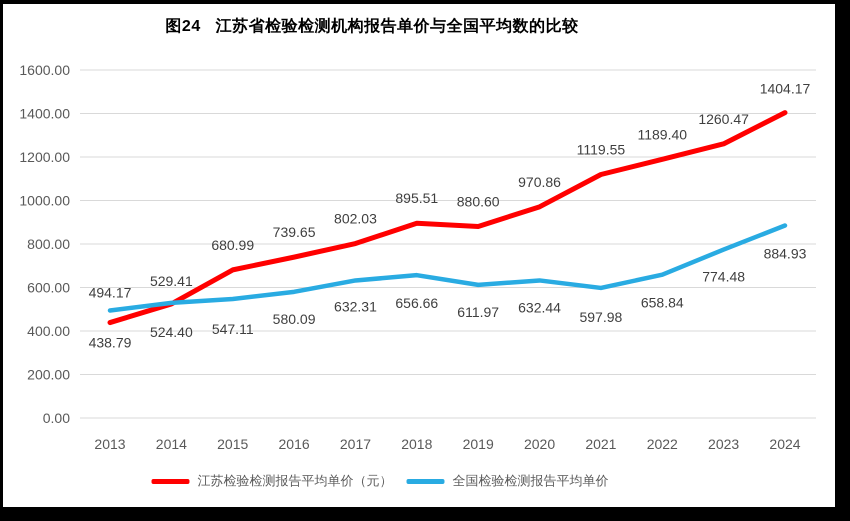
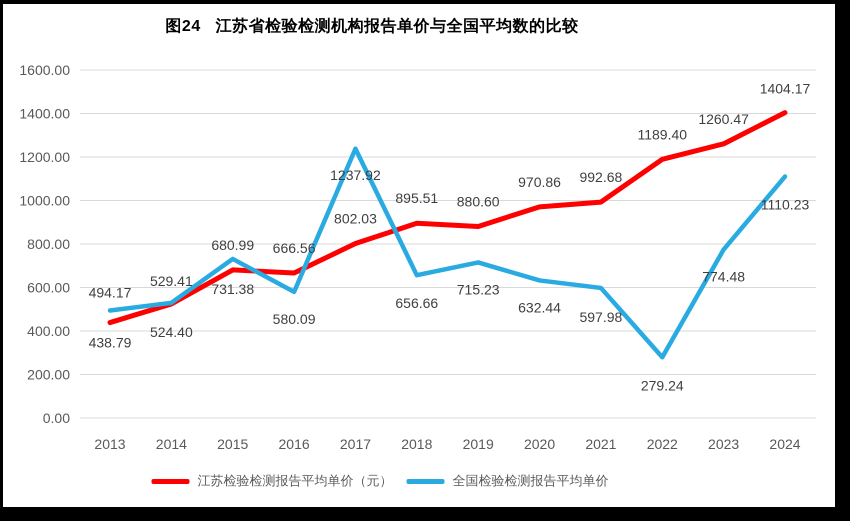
全国检验检测报告平均单价/2015: 547.11 -> 731.38
江苏检验检测报告平均单价（元）/2016: 739.65 -> 666.56
全国检验检测报告平均单价/2017: 632.31 -> 1237.92
全国检验检测报告平均单价/2019: 611.97 -> 715.23
江苏检验检测报告平均单价（元）/2021: 1119.55 -> 992.68
全国检验检测报告平均单价/2022: 658.84 -> 279.24
全国检验检测报告平均单价/2024: 884.93 -> 1110.23
